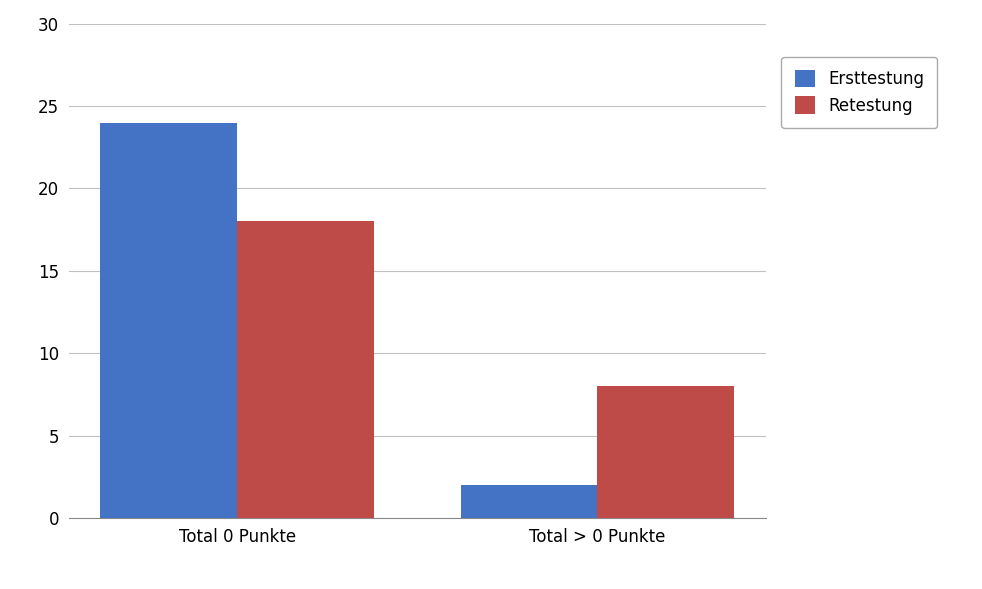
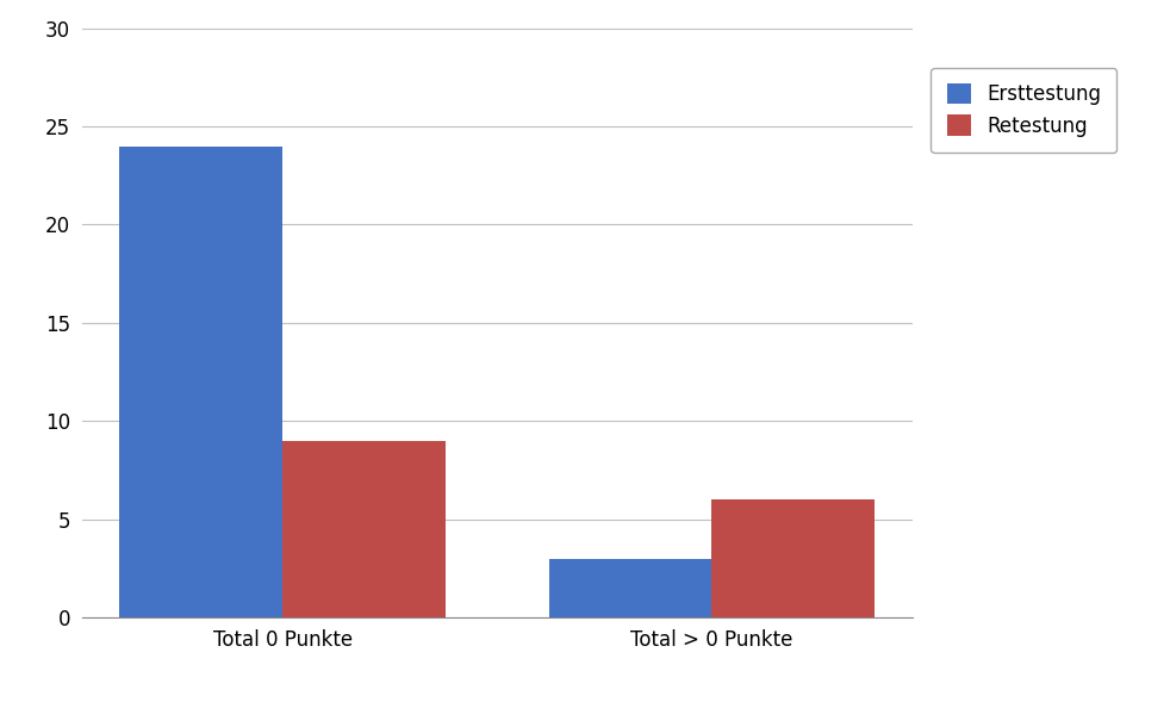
Retestung/Total 0 Punkte: 18 -> 9
Ersttestung/Total > 0 Punkte: 2 -> 3
Retestung/Total > 0 Punkte: 8 -> 6
